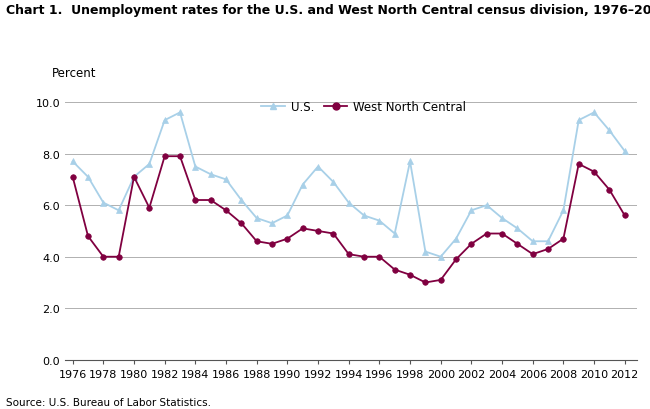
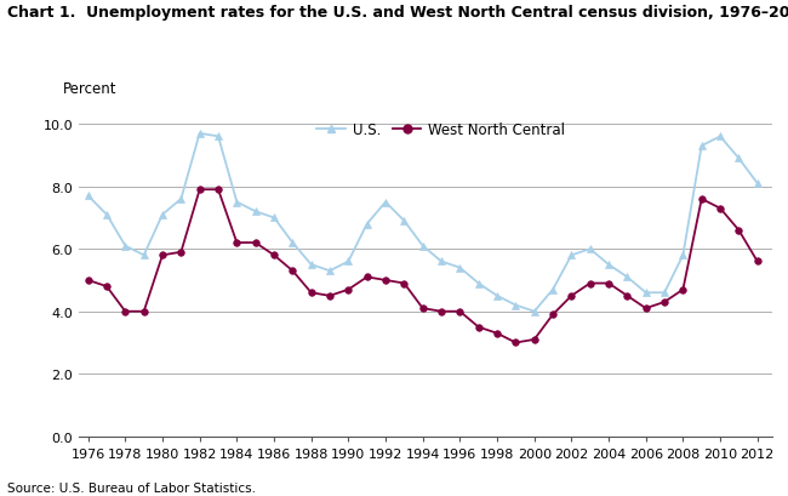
West North Central/1976: 7.1 -> 5.0
West North Central/1980: 7.1 -> 5.8
U.S./1982: 9.3 -> 9.7
U.S./1998: 7.7 -> 4.5
